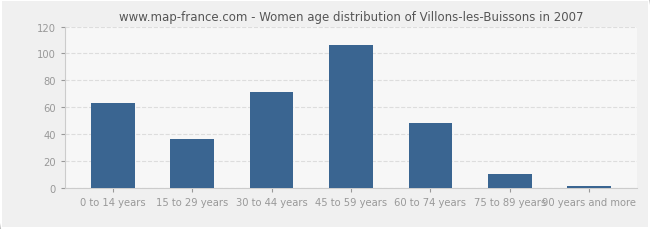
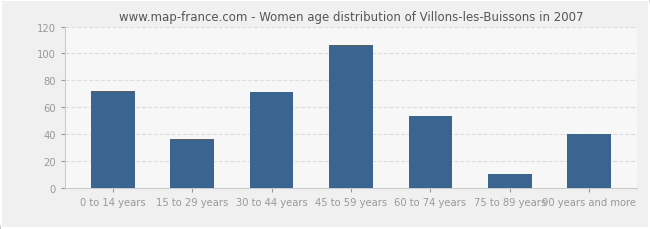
0 to 14 years: 63 -> 72
60 to 74 years: 48 -> 53
90 years and more: 1 -> 40
